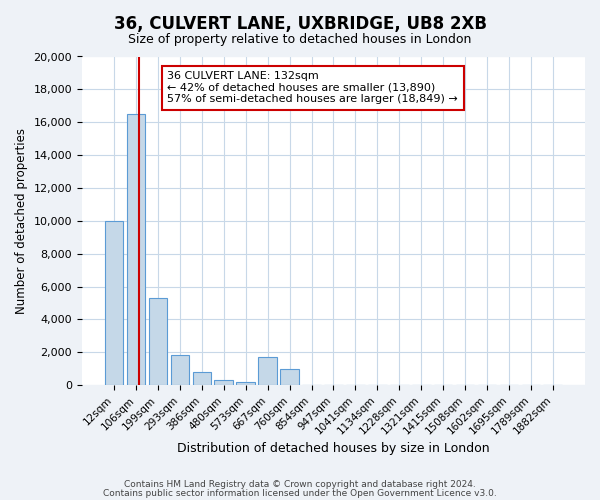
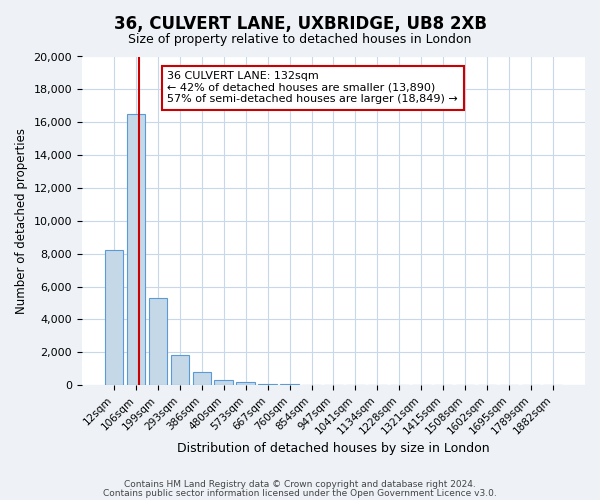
12sqm: 10,000 -> 8,200
667sqm: 1,700 -> 100
760sqm: 1,000 -> 100
